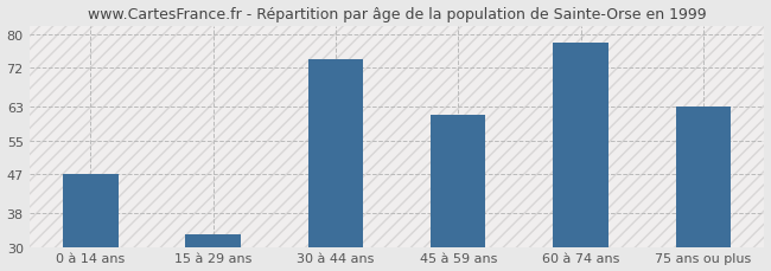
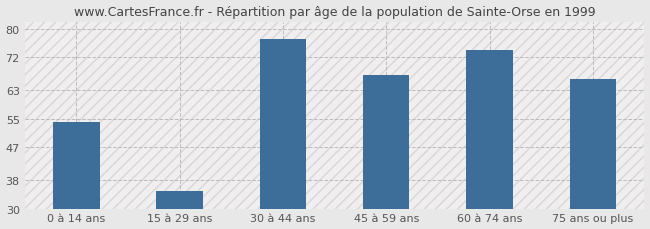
0 à 14 ans: 47 -> 54
15 à 29 ans: 33 -> 35
30 à 44 ans: 74 -> 77
45 à 59 ans: 61 -> 67
60 à 74 ans: 78 -> 74
75 ans ou plus: 63 -> 66
